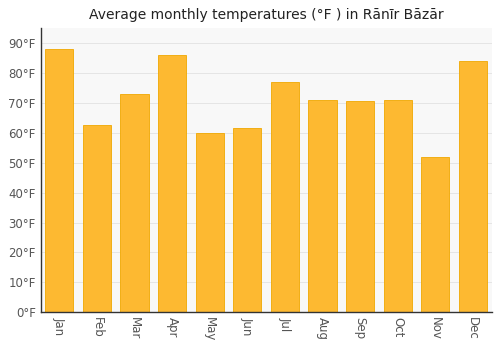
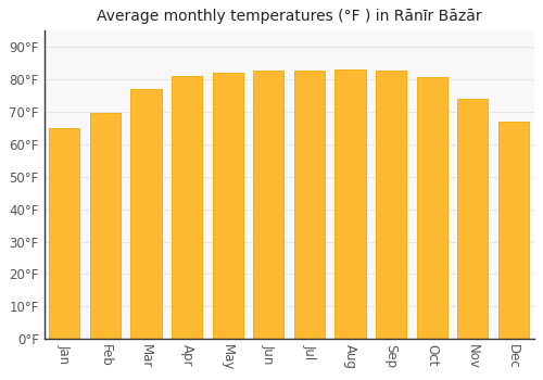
Jan: 88.0°F -> 65.0°F
Feb: 62.5°F -> 69.5°F
Mar: 73.0°F -> 77.0°F
Apr: 86.0°F -> 81.0°F
May: 60.0°F -> 82.0°F
Jun: 61.5°F -> 82.5°F
Jul: 77.0°F -> 82.5°F
Aug: 71.0°F -> 83.0°F
Sep: 70.5°F -> 82.5°F
Oct: 71.0°F -> 80.5°F
Nov: 52.0°F -> 74.0°F
Dec: 84.0°F -> 67.0°F
